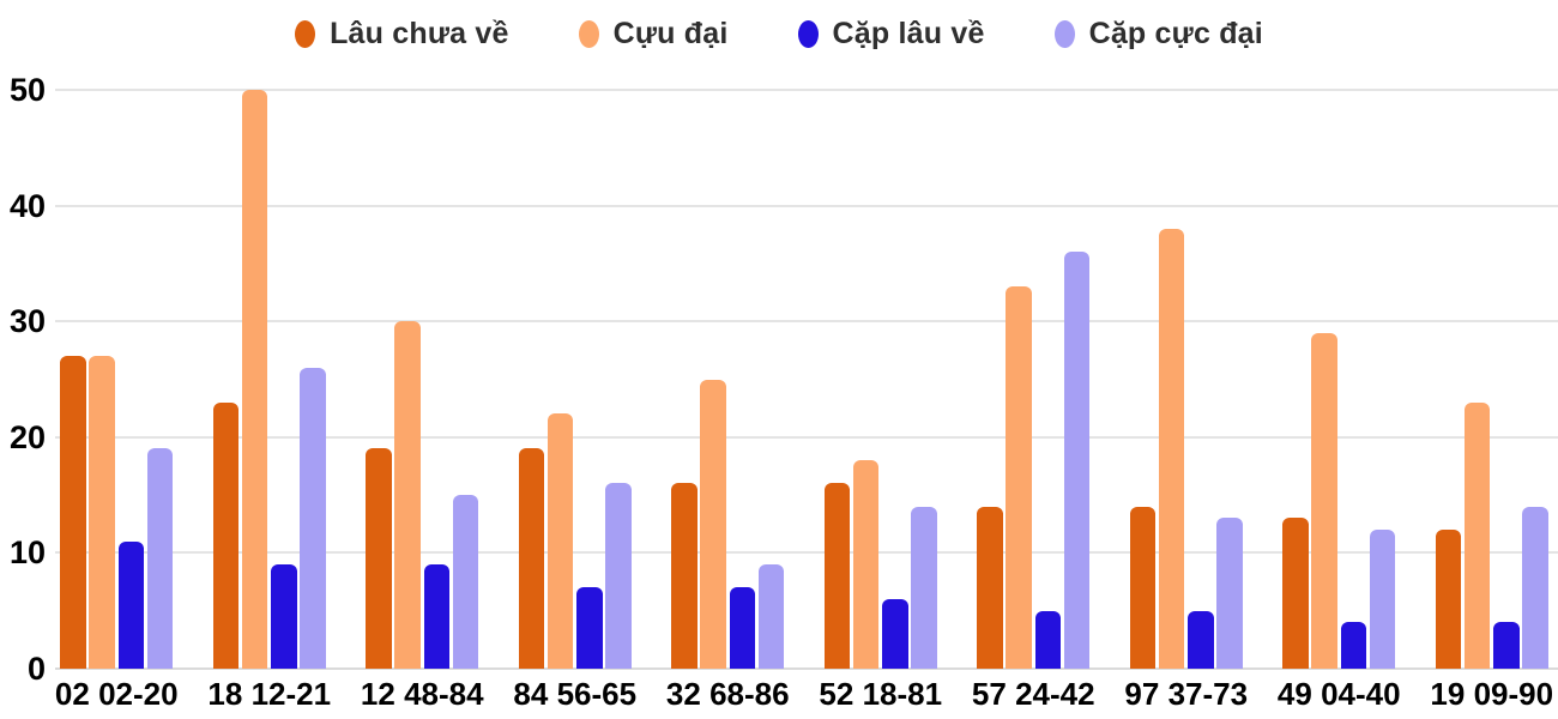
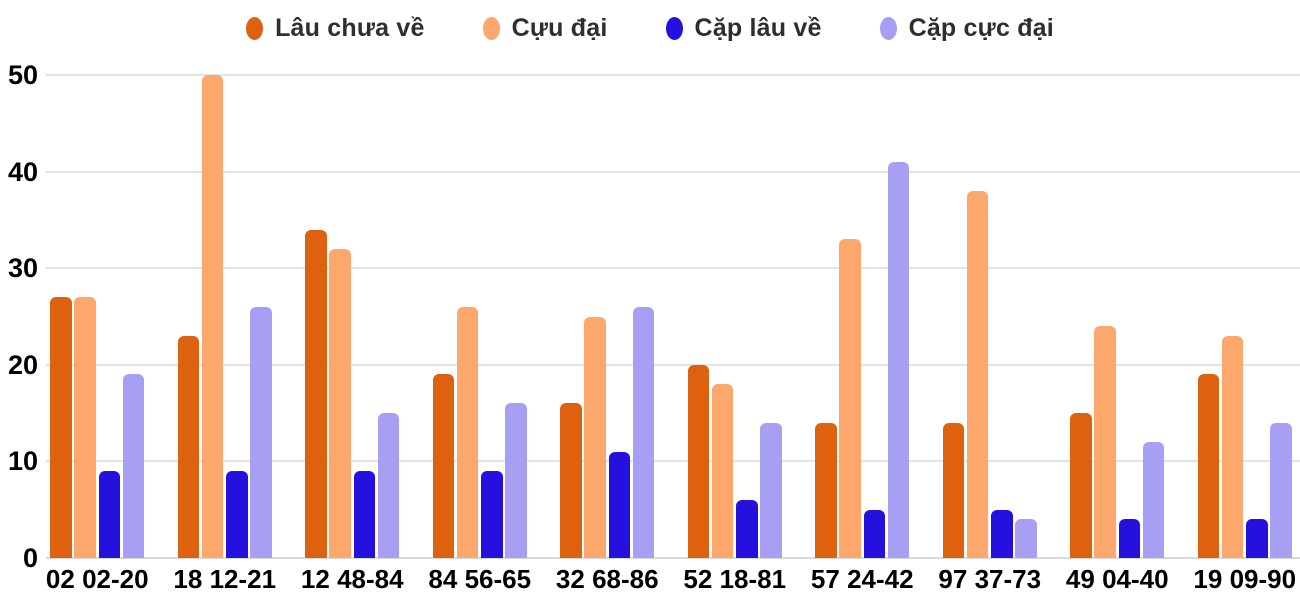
Cặp lâu về/02 02-20: 11 -> 9
Lâu chưa về/12 48-84: 19 -> 34
Cựu đại/12 48-84: 30 -> 32
Cựu đại/84 56-65: 22 -> 26
Cặp lâu về/84 56-65: 7 -> 9
Cặp lâu về/32 68-86: 7 -> 11
Cặp cực đại/32 68-86: 9 -> 26
Lâu chưa về/52 18-81: 16 -> 20
Cặp cực đại/57 24-42: 36 -> 41
Cặp cực đại/97 37-73: 13 -> 4
Lâu chưa về/49 04-40: 13 -> 15
Cựu đại/49 04-40: 29 -> 24
Lâu chưa về/19 09-90: 12 -> 19
